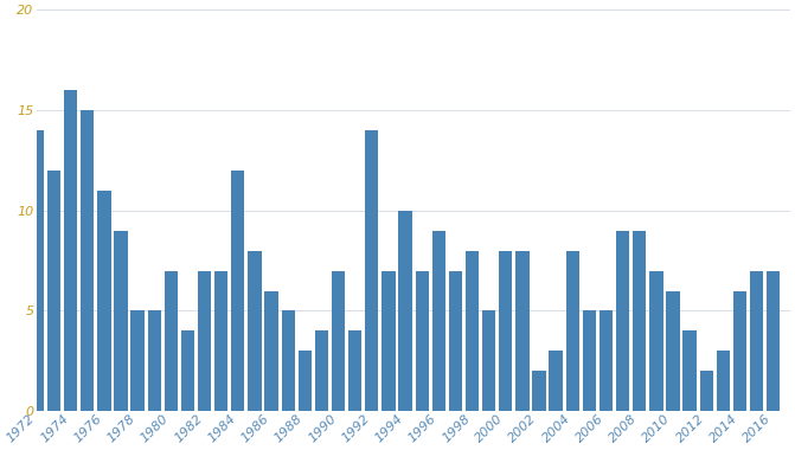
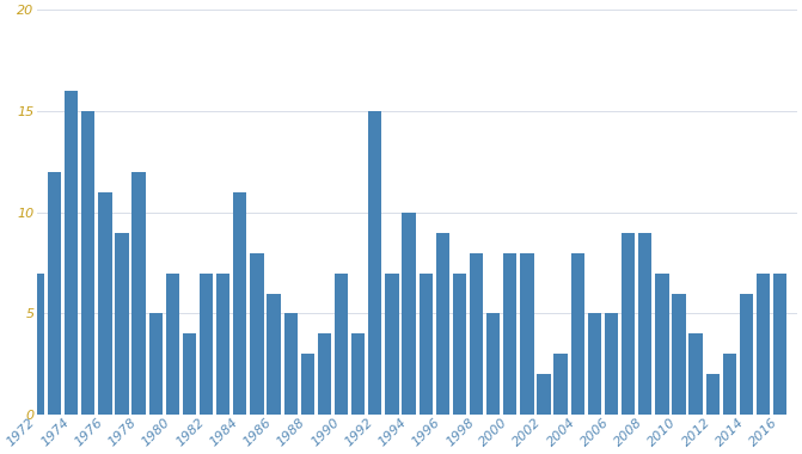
1972: 14 -> 7
1978: 5 -> 12
1984: 12 -> 11
1992: 14 -> 15
